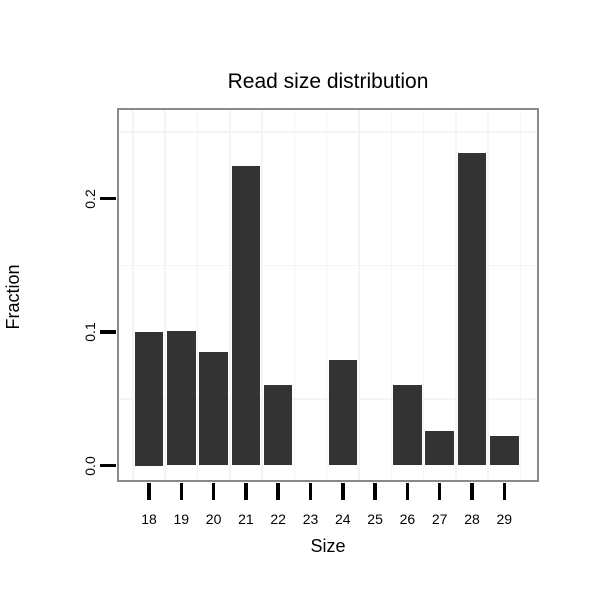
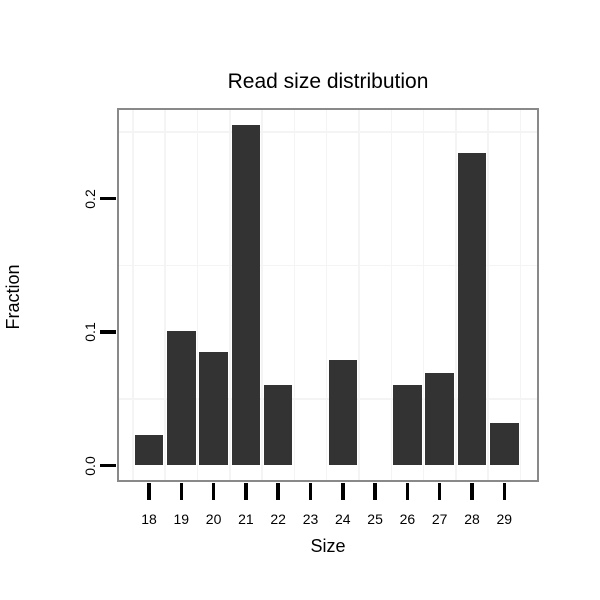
18: 0.100 -> 0.023
21: 0.224 -> 0.255
27: 0.026 -> 0.069
29: 0.022 -> 0.032
